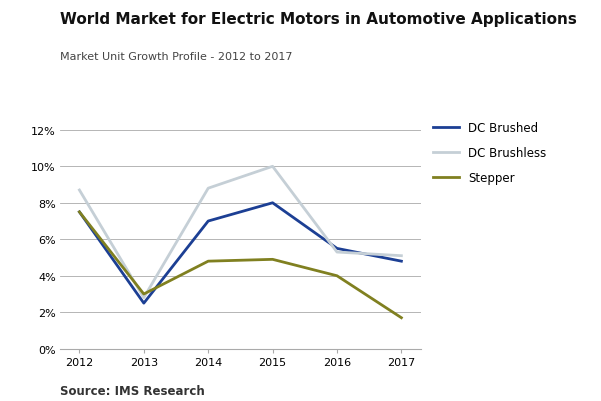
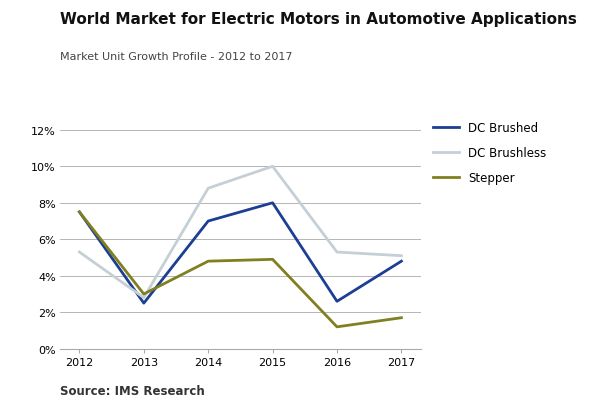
DC Brushless/2012: 8.7% -> 5.3%
DC Brushed/2016: 5.5% -> 2.6%
Stepper/2016: 4.0% -> 1.2%
